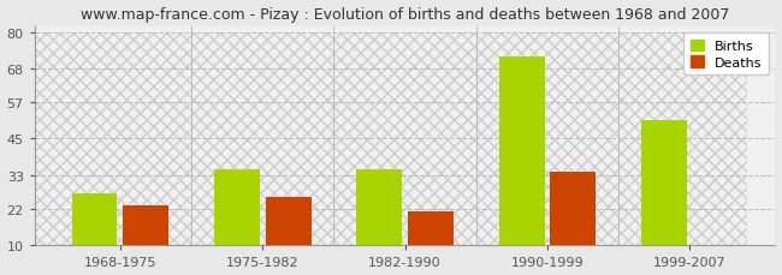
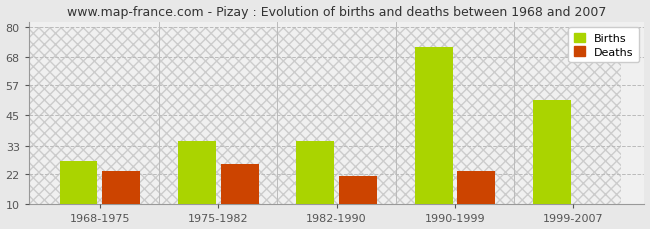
Deaths/1990-1999: 34 -> 23
